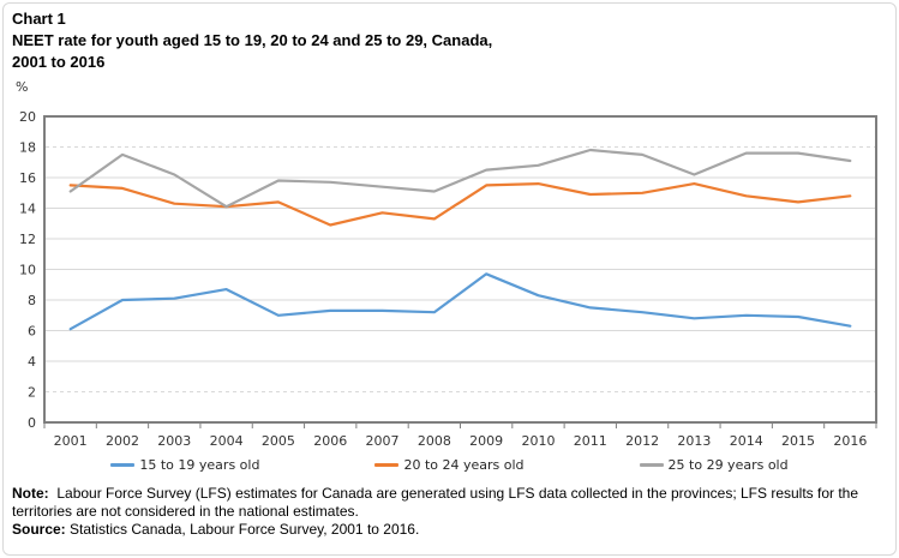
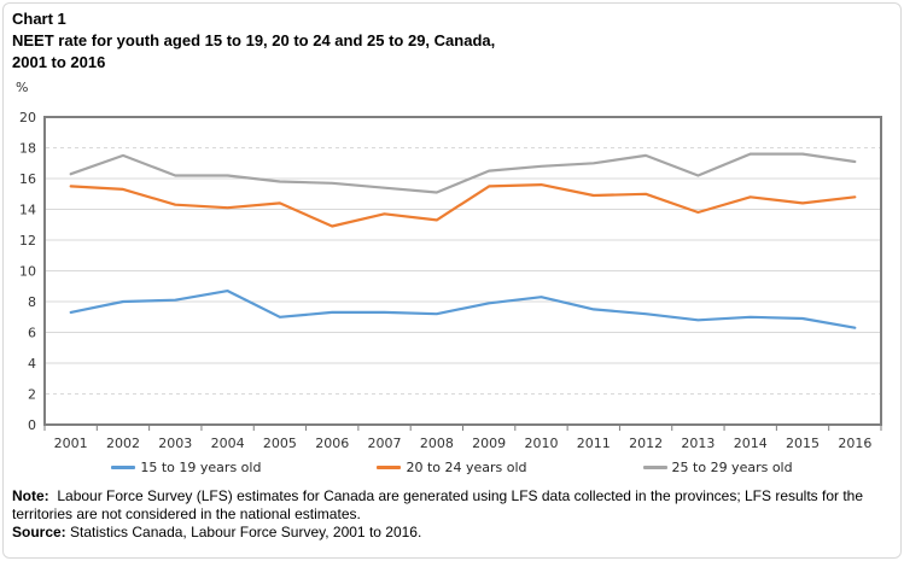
15 to 19 years old/2001: 6.1 -> 7.3
25 to 29 years old/2001: 15.1 -> 16.3
25 to 29 years old/2004: 14.1 -> 16.2
15 to 19 years old/2009: 9.7 -> 7.9
25 to 29 years old/2011: 17.8 -> 17.0
20 to 24 years old/2013: 15.6 -> 13.8
